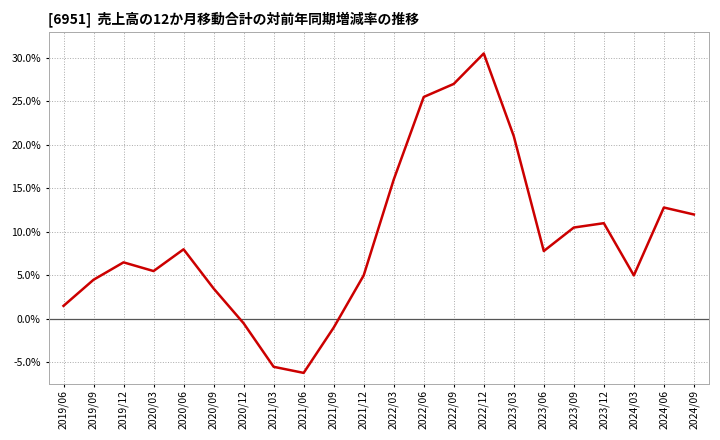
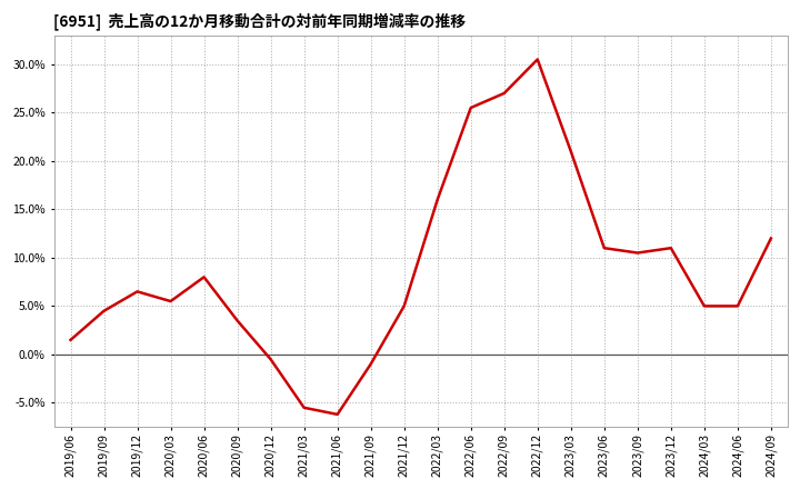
2023/06: 7.8% -> 11.0%
2024/06: 12.8% -> 5.0%
